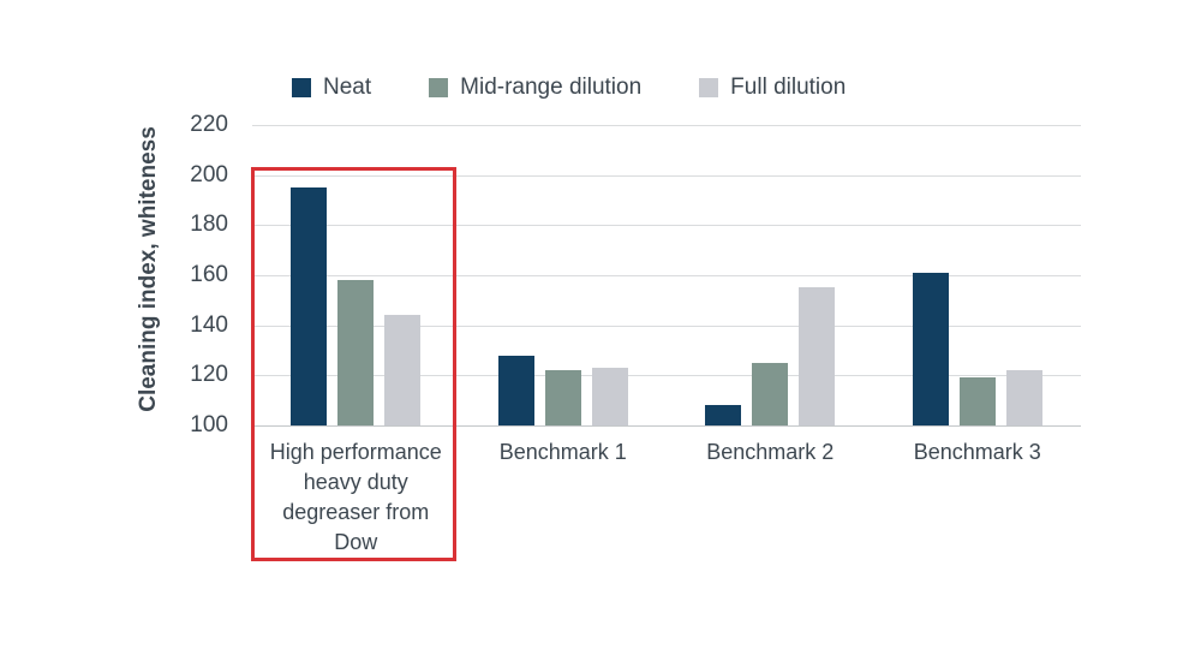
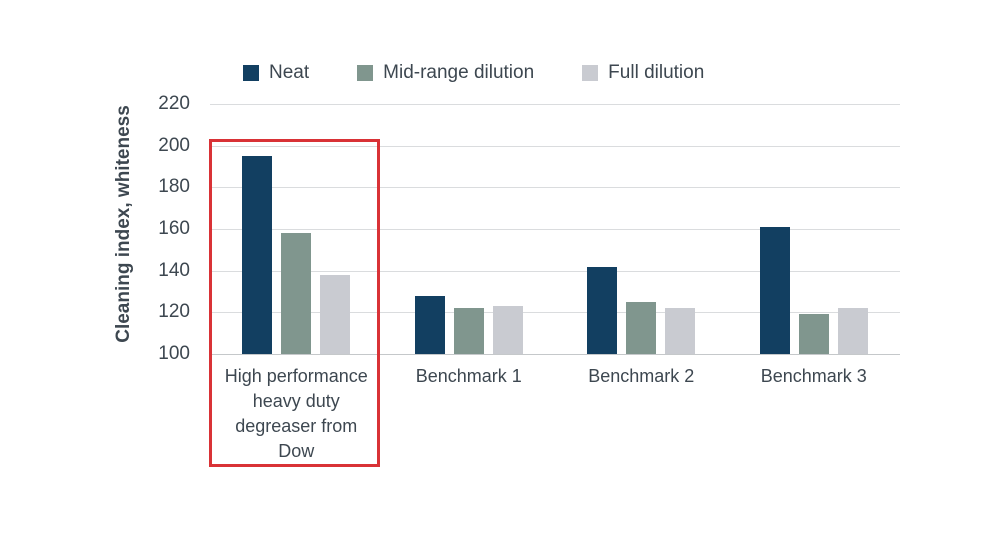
Full dilution/High performance heavy duty degreaser from Dow: 144 -> 138
Neat/Benchmark 2: 108 -> 142
Full dilution/Benchmark 2: 155 -> 122
